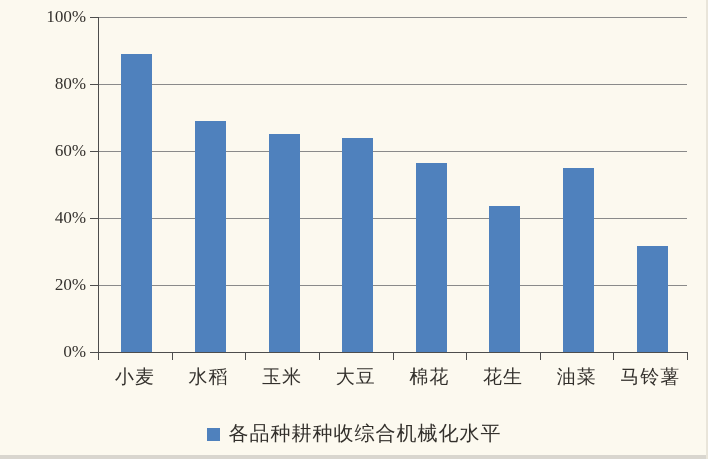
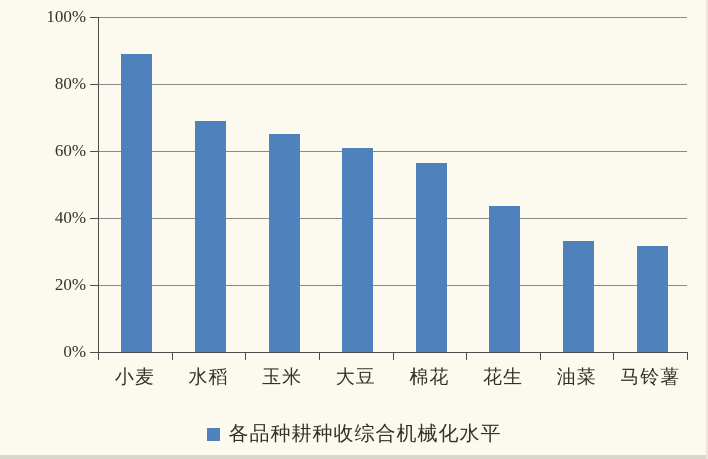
大豆: 64% -> 61%
油菜: 55% -> 33%
